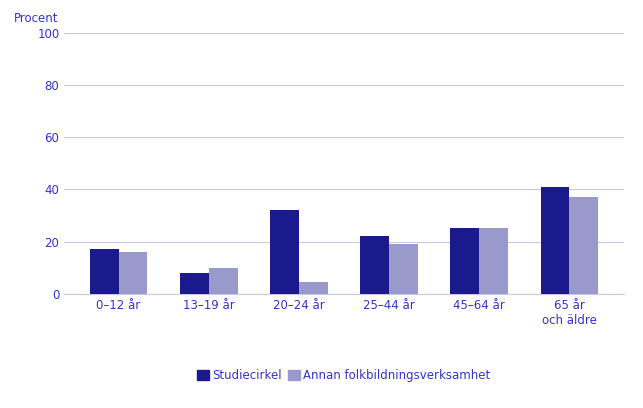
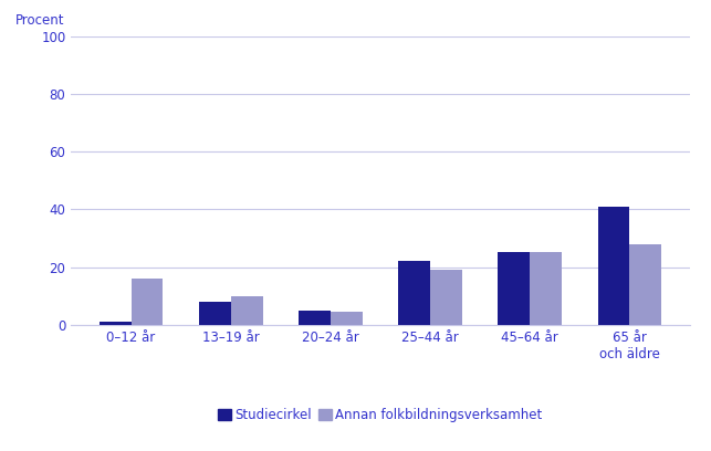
Studiecirkel/0–12 år: 17 -> 1
Studiecirkel/20–24 år: 32 -> 5
Annan folkbildningsverksamhet/65 år och äldre: 37.0 -> 28.0
